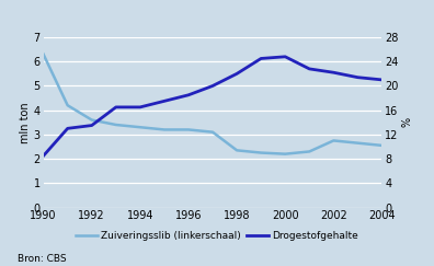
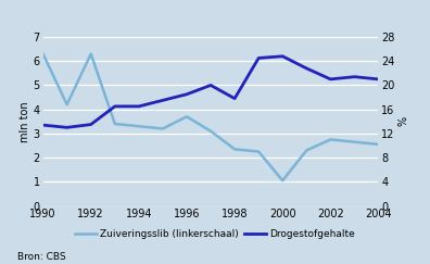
Drogestofgehalte/1990: 8.5 -> 13.4
Zuiveringsslib (linkerschaal)/1992: 3.60 -> 6.30
Zuiveringsslib (linkerschaal)/1996: 3.20 -> 3.70
Drogestofgehalte/1998: 22.0 -> 17.8
Zuiveringsslib (linkerschaal)/2000: 2.20 -> 1.05
Drogestofgehalte/2002: 22.2 -> 21.0
